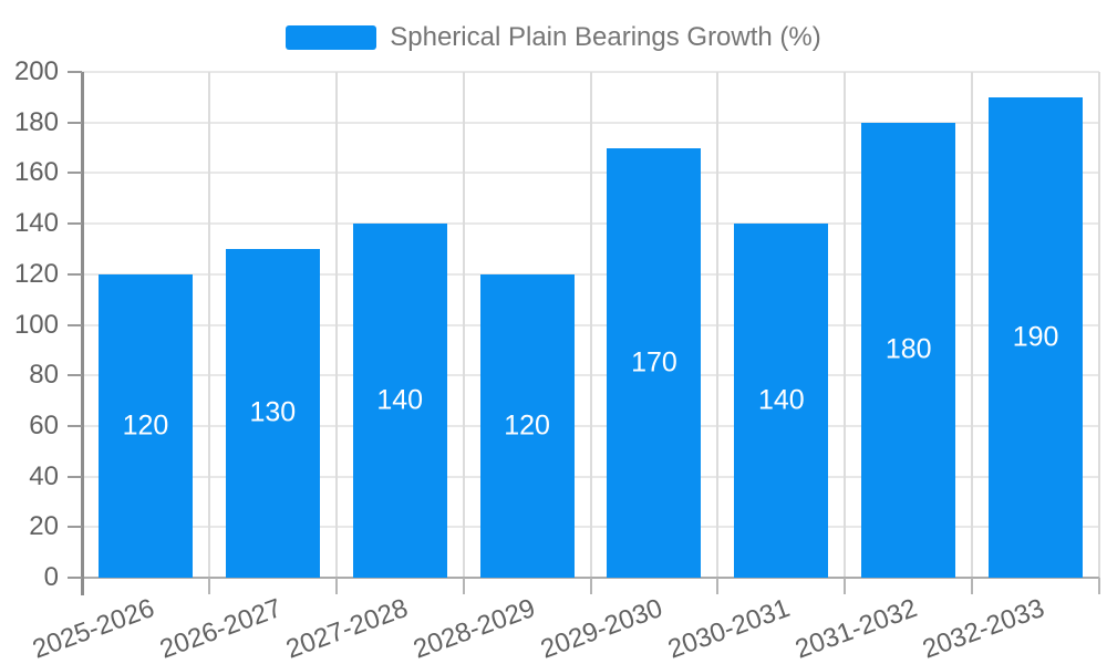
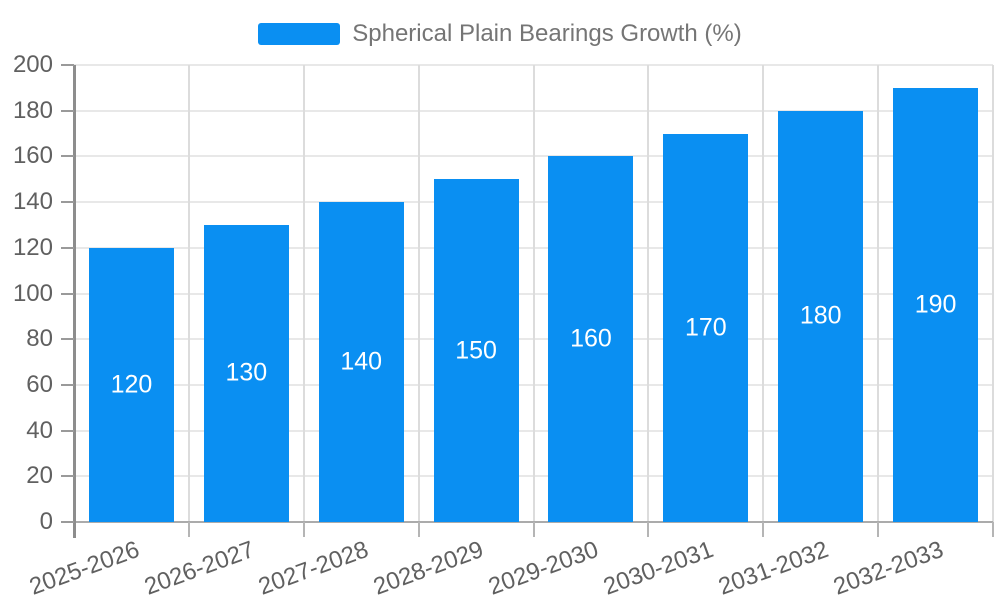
2028-2029: 120 -> 150
2029-2030: 170 -> 160
2030-2031: 140 -> 170
